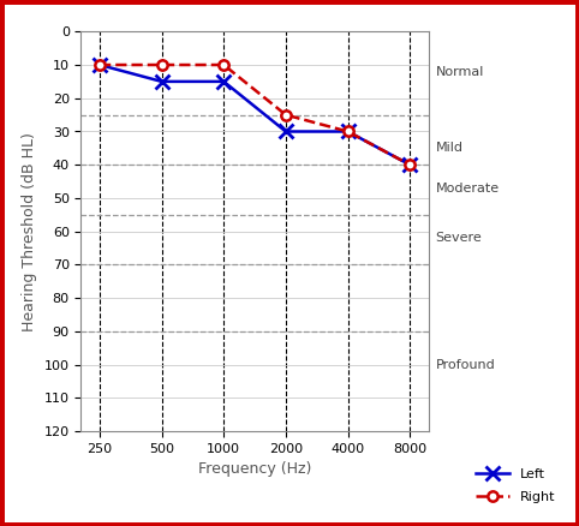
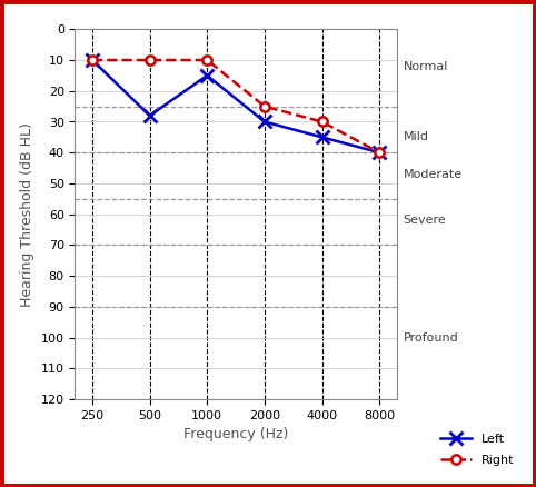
Left/500: 15 -> 28
Left/4000: 30 -> 35
